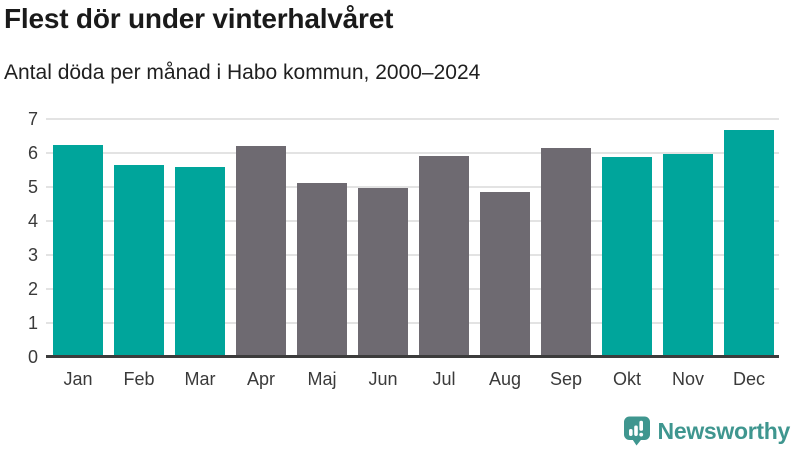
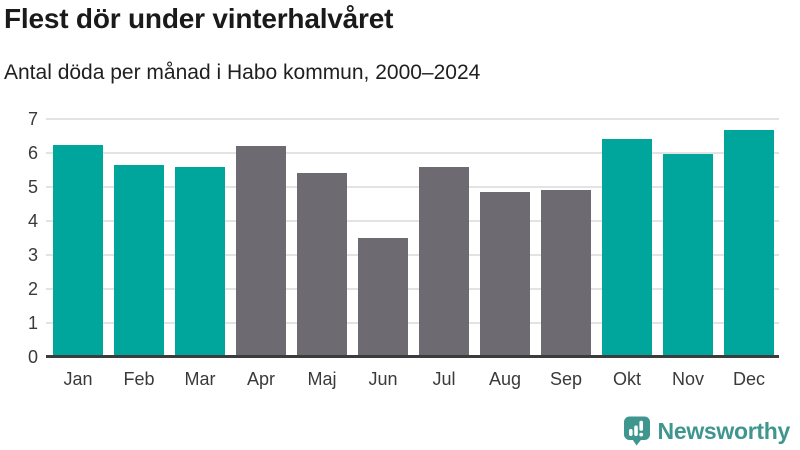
Maj: 5.1 -> 5.4
Jun: 5.0 -> 3.5
Jul: 5.9 -> 5.6
Sep: 6.2 -> 4.9
Okt: 5.9 -> 6.4
